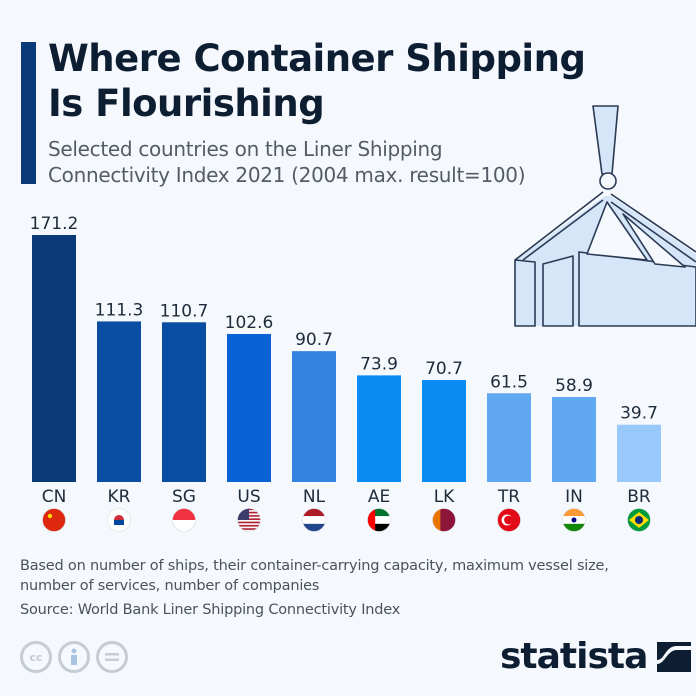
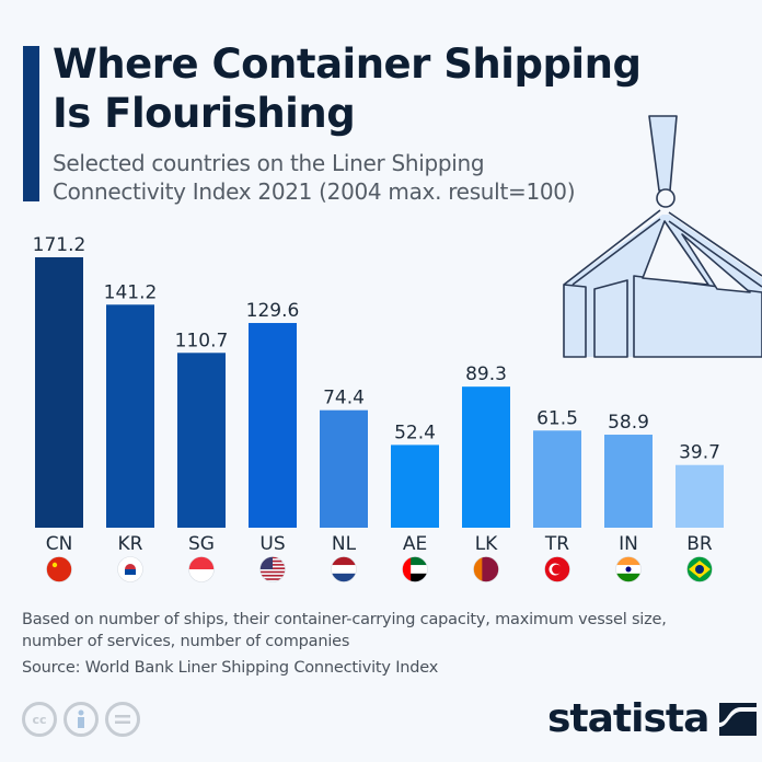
KR: 111.3 -> 141.2
US: 102.6 -> 129.6
NL: 90.7 -> 74.4
AE: 73.9 -> 52.4
LK: 70.7 -> 89.3
